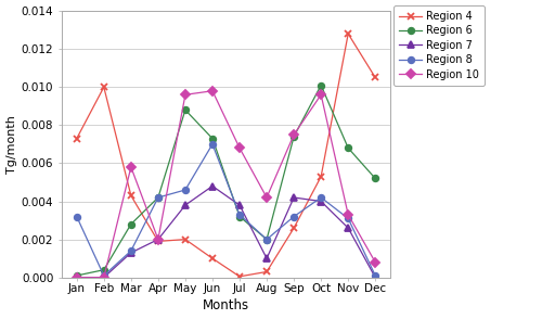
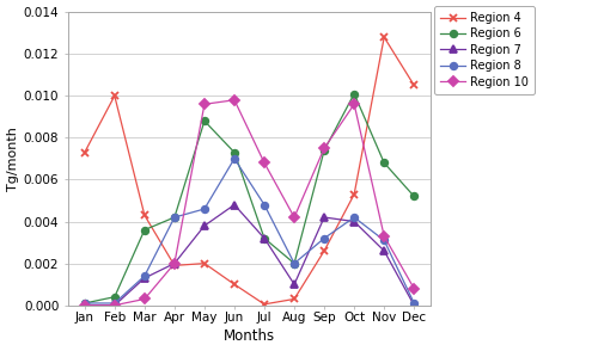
Region 8/Jan: 0.0032 -> 0.0001
Region 6/Mar: 0.0028 -> 0.0036
Region 10/Mar: 0.0058 -> 0.0003
Region 7/Jul: 0.0038 -> 0.0032
Region 8/Jul: 0.0033 -> 0.0048
